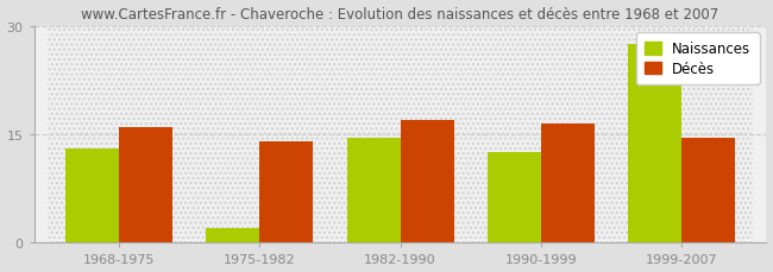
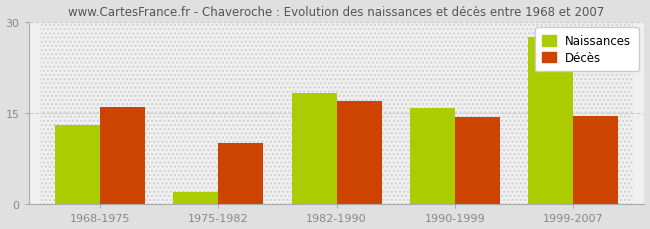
Décès/1975-1982: 14.0 -> 10.0
Naissances/1982-1990: 14.5 -> 18.2
Naissances/1990-1999: 12.5 -> 15.8
Décès/1990-1999: 16.5 -> 14.4
